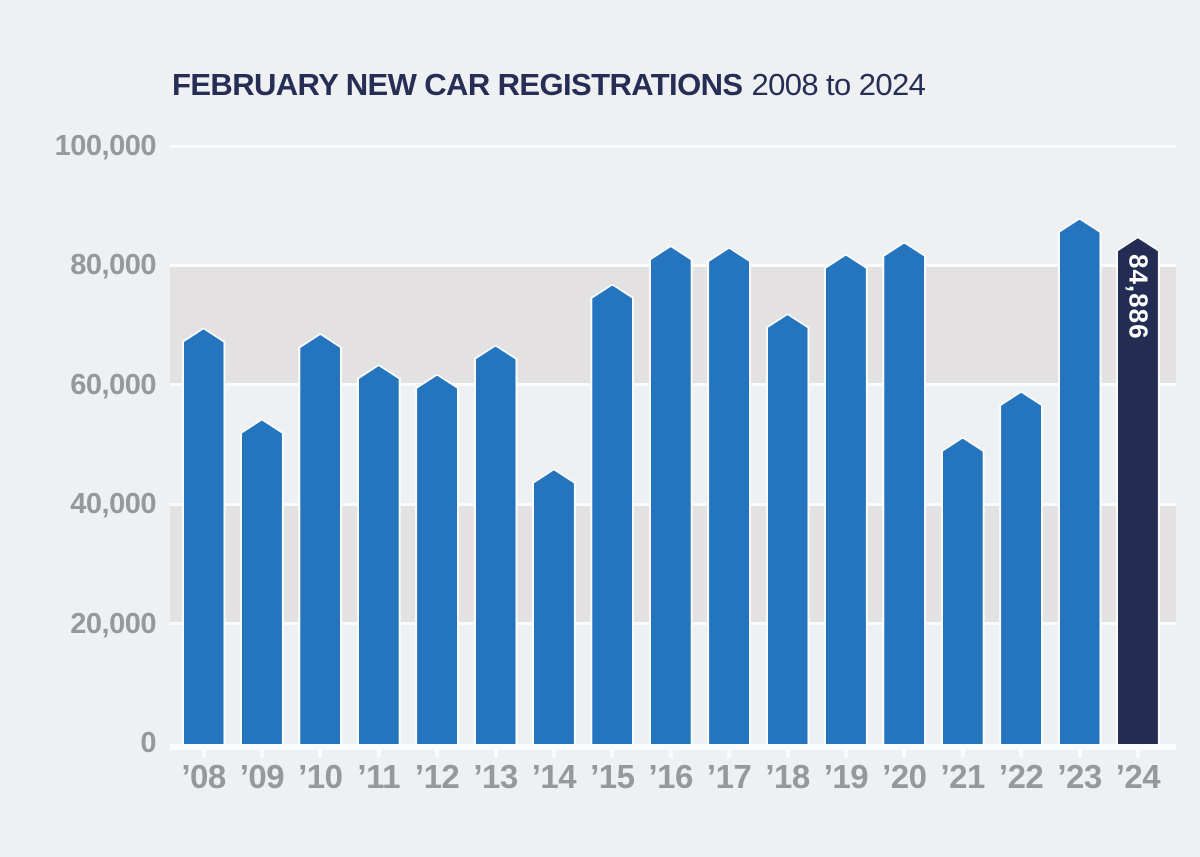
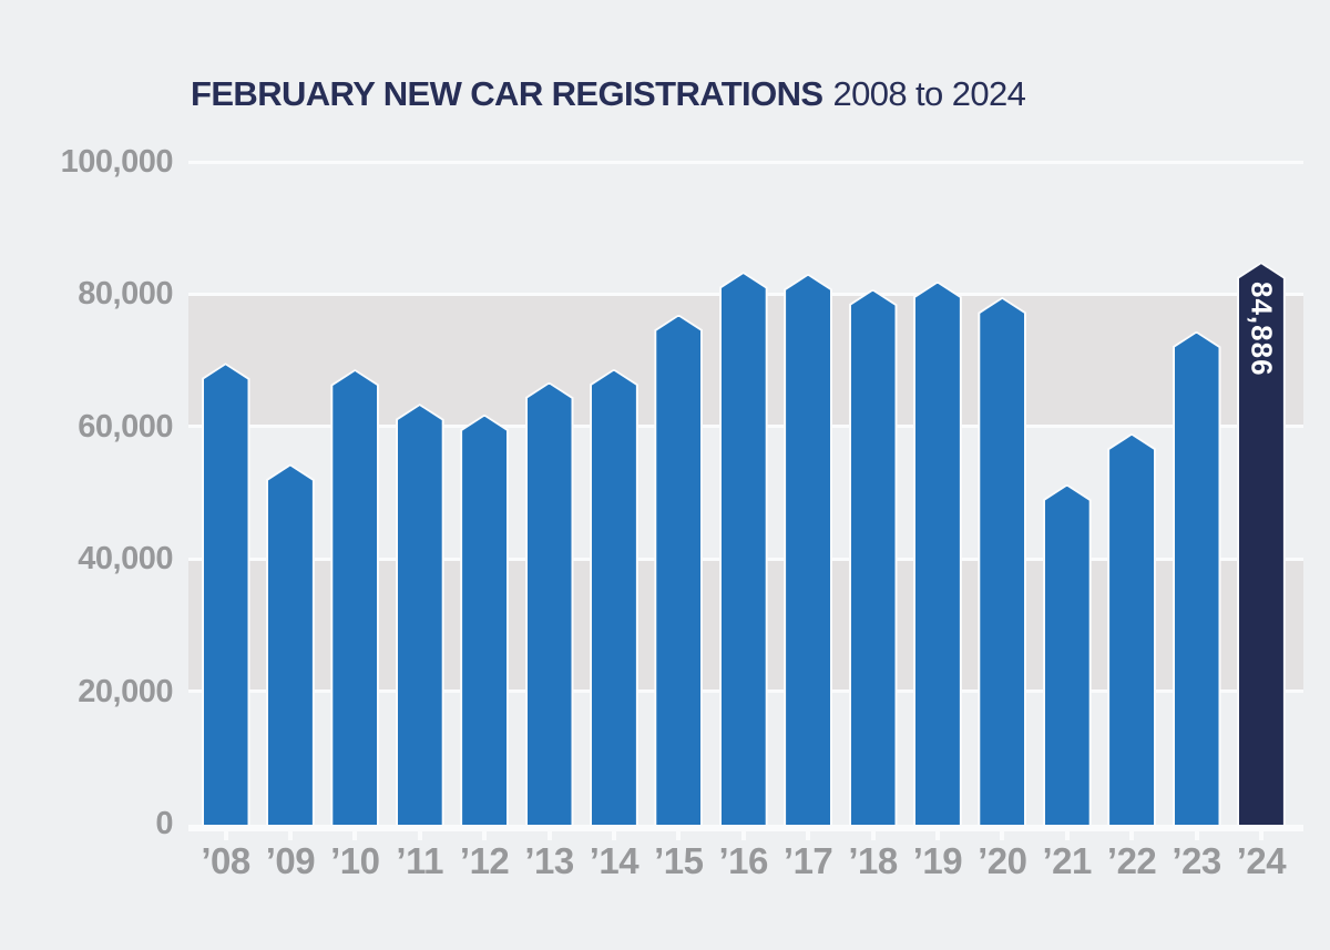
’14: 46000 -> 69000
’18: 72000 -> 81000
’20: 84000 -> 80000
’23: 88000 -> 74000
